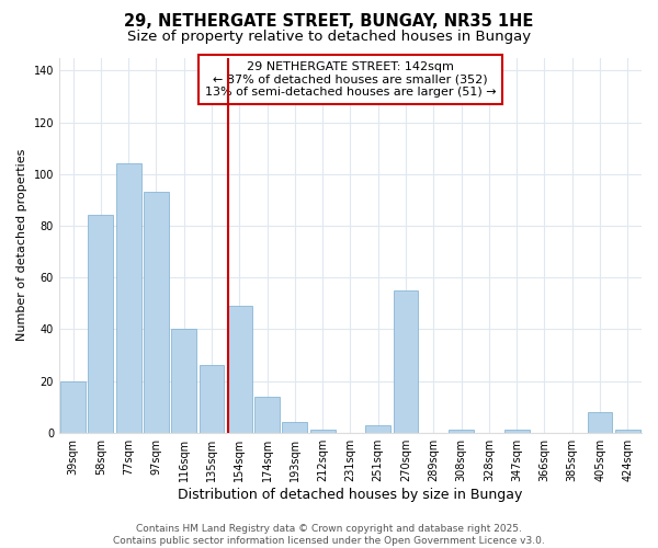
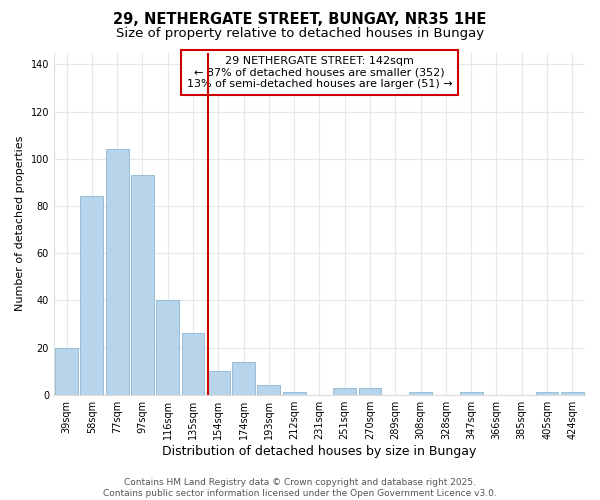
154sqm: 49 -> 10
270sqm: 55 -> 3
405sqm: 8 -> 1
